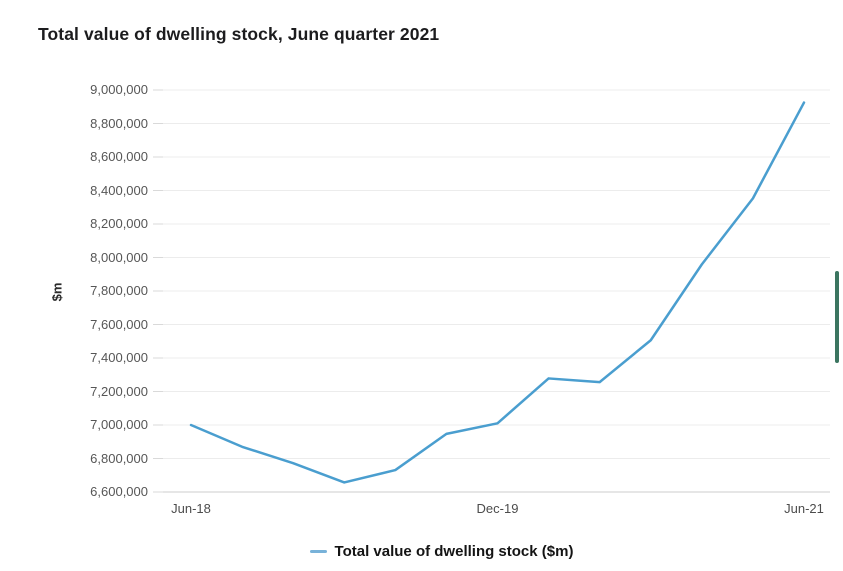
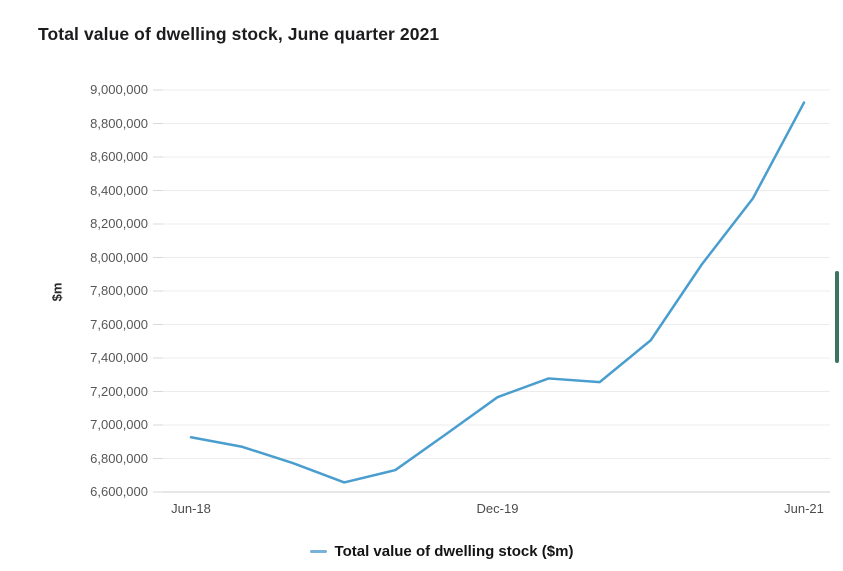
Jun-18: 7000000 -> 6930000
Dec-19: 7010000 -> 7170000
